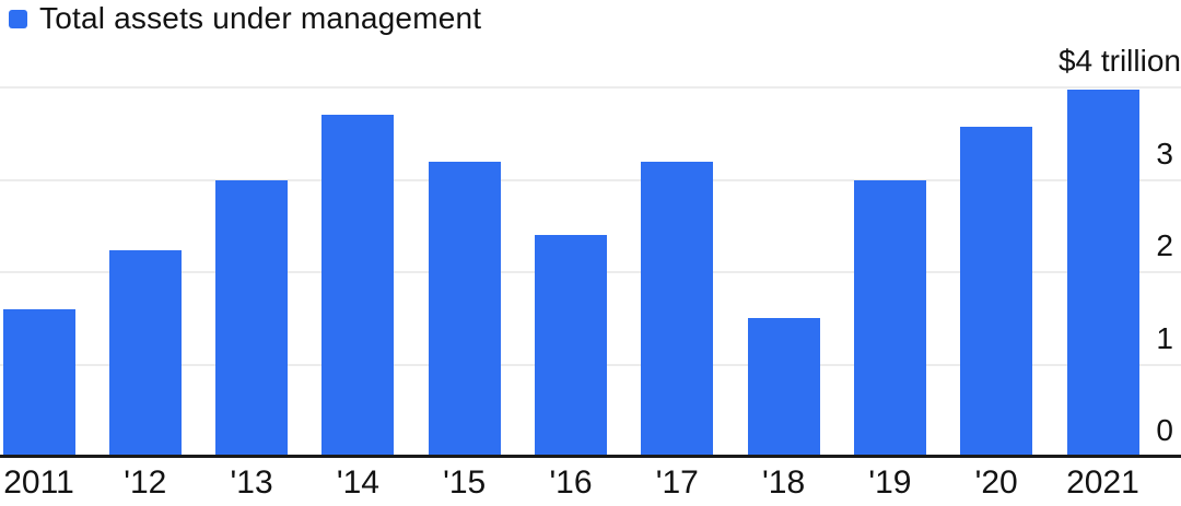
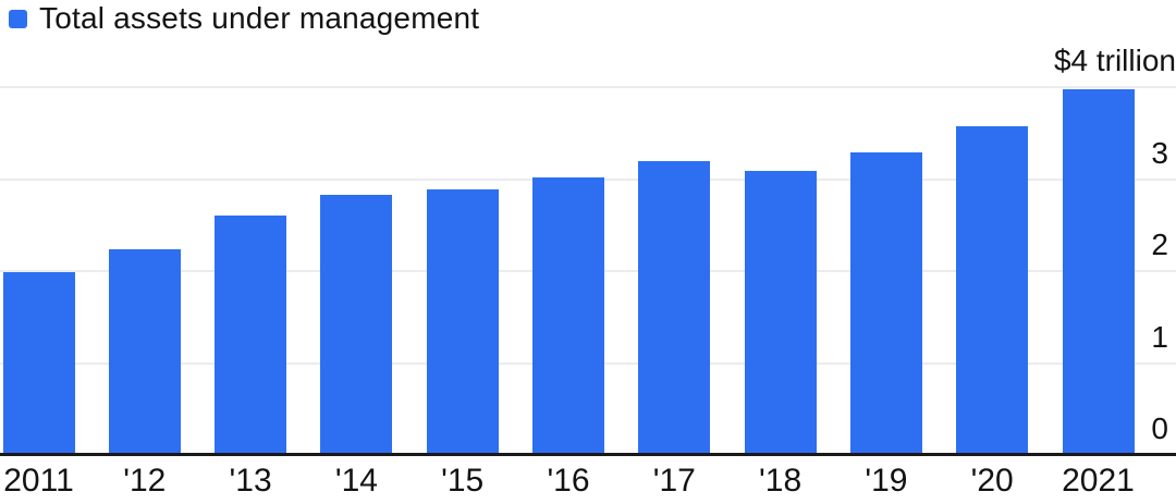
2011: 1.6 -> 2.0
'13: 3.0 -> 2.6
'14: 3.7 -> 2.8
'15: 3.2 -> 2.9
'16: 2.4 -> 3.0
'18: 1.5 -> 3.1
'19: 3.0 -> 3.3
